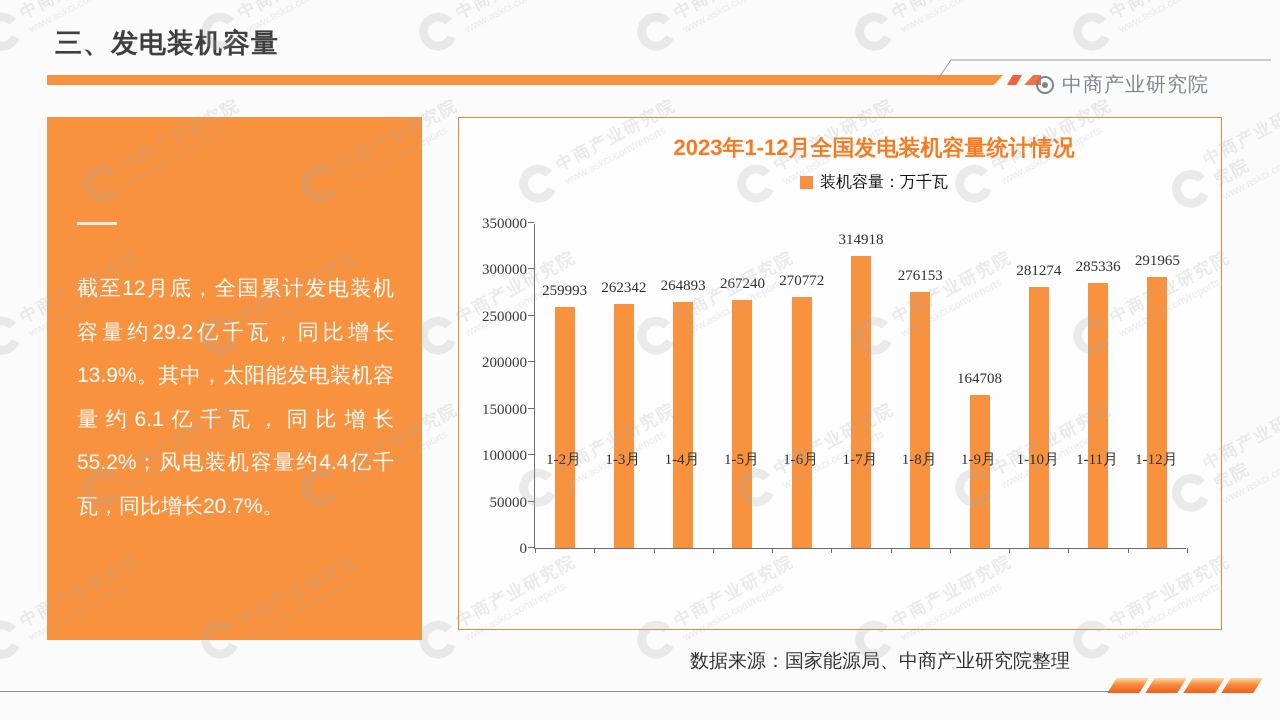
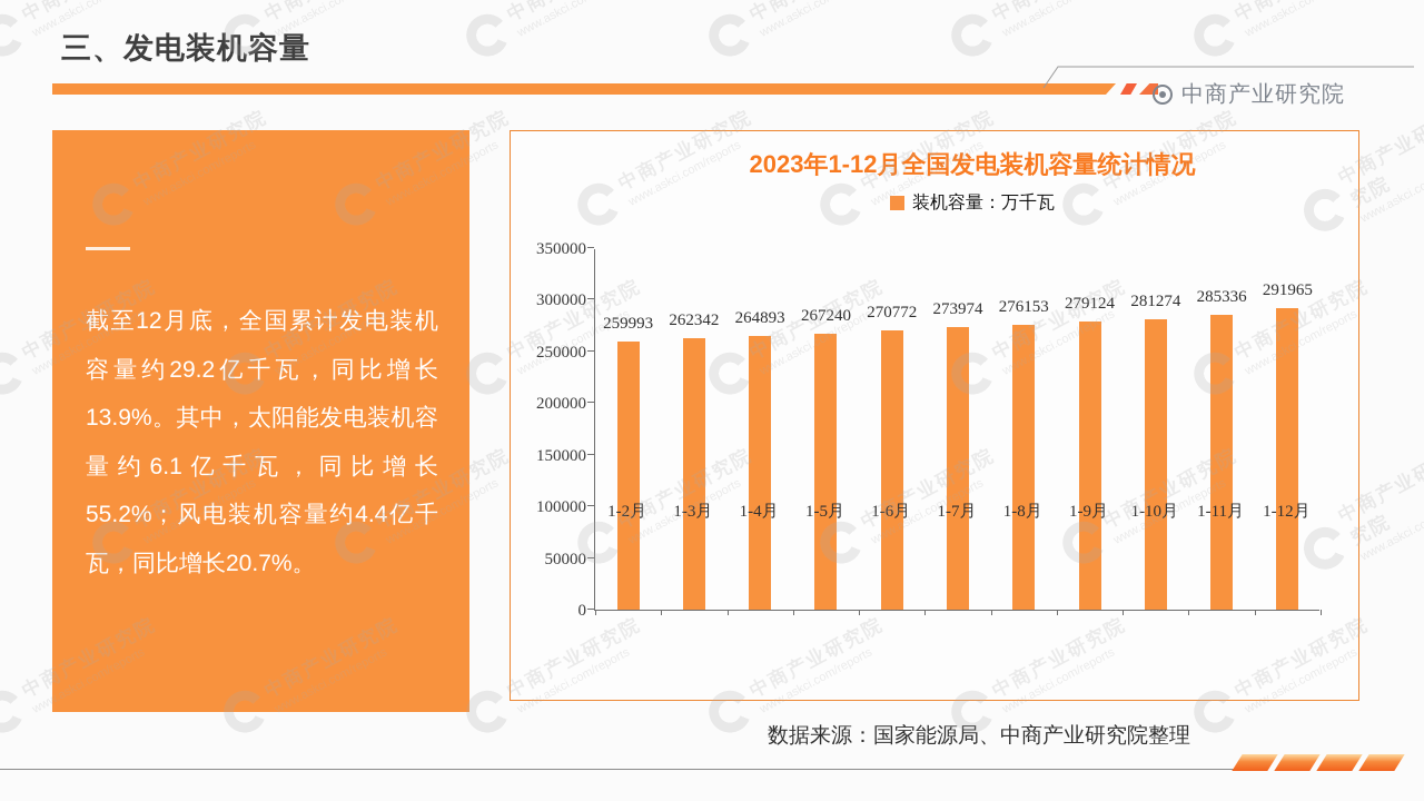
1-7月: 314918 -> 273974
1-9月: 164708 -> 279124
